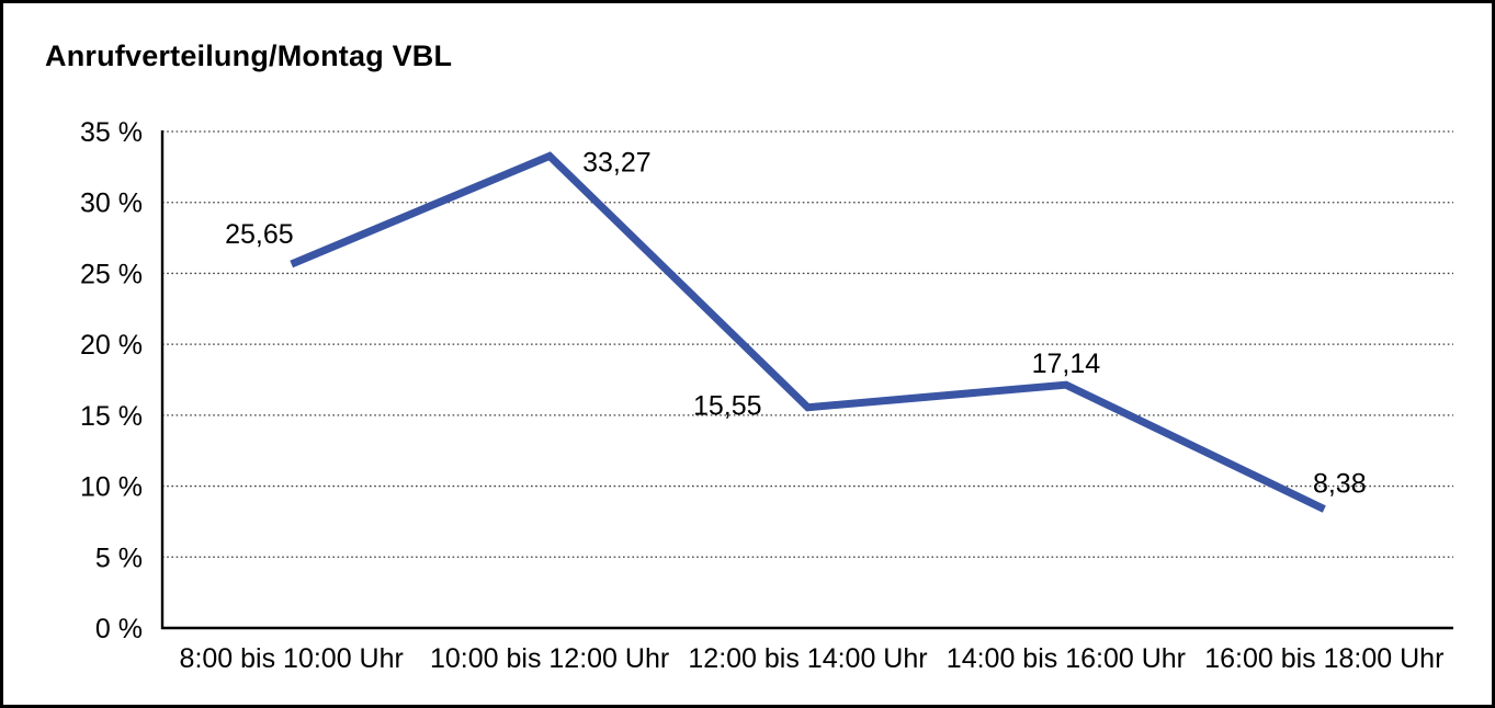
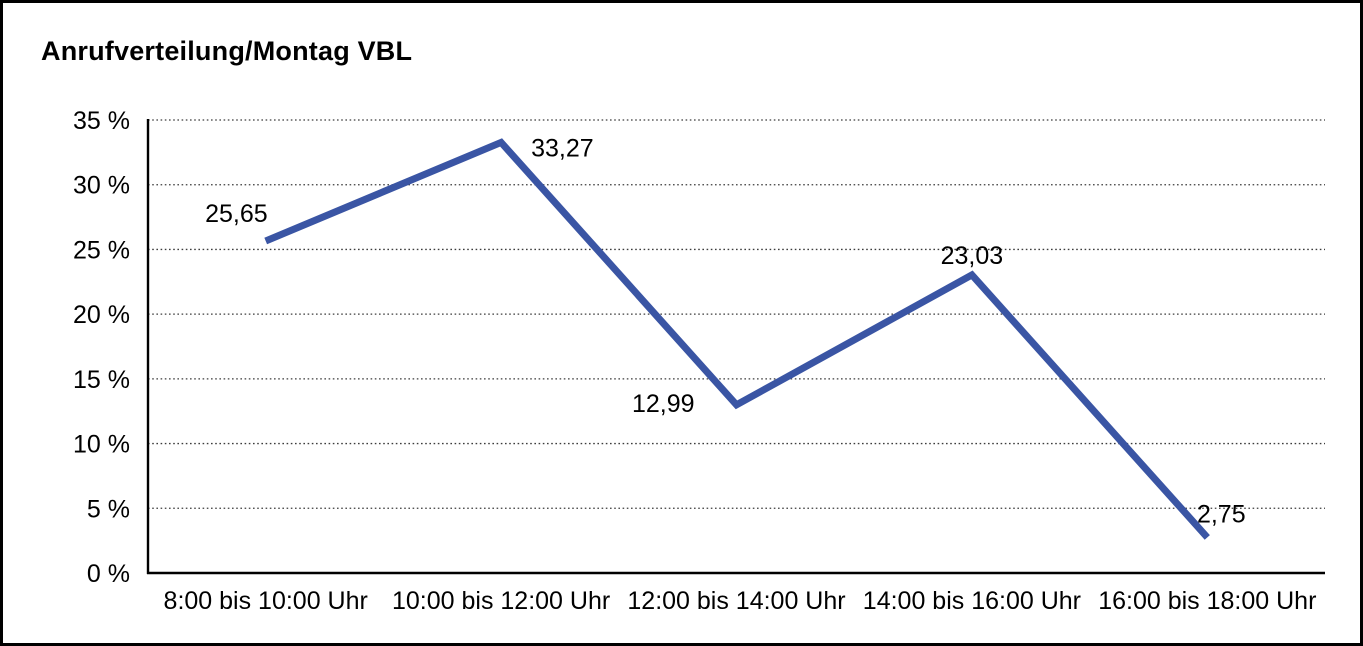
12:00 bis 14:00 Uhr: 15,55 -> 12,99
14:00 bis 16:00 Uhr: 17,14 -> 23,03
16:00 bis 18:00 Uhr: 8,38 -> 2,75
